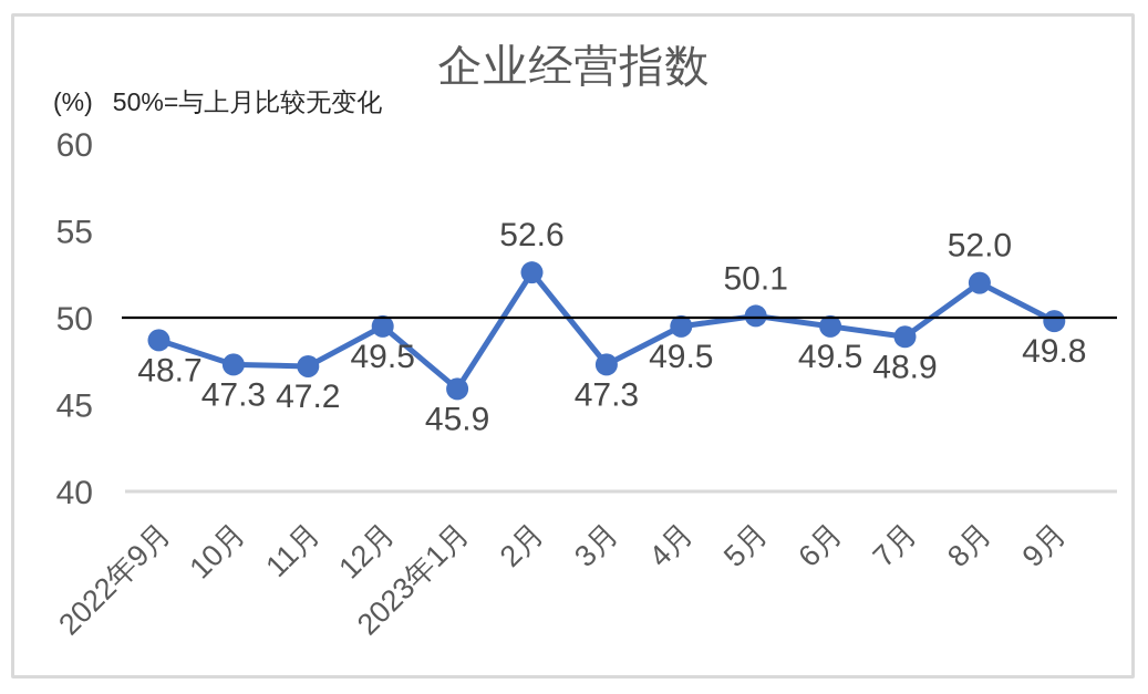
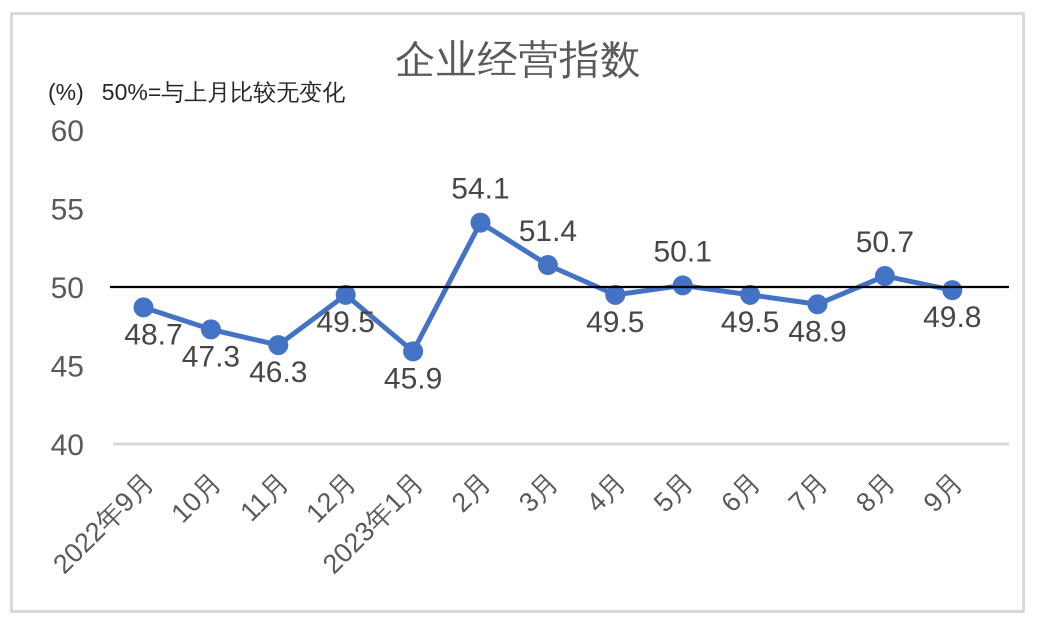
11月: 47.2 -> 46.3
2月: 52.6 -> 54.1
3月: 47.3 -> 51.4
8月: 52.0 -> 50.7
